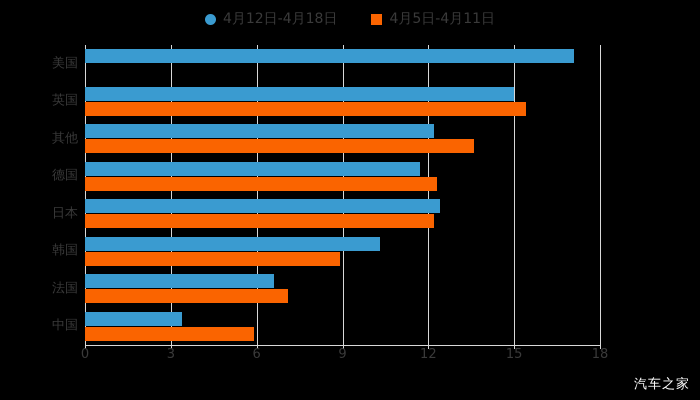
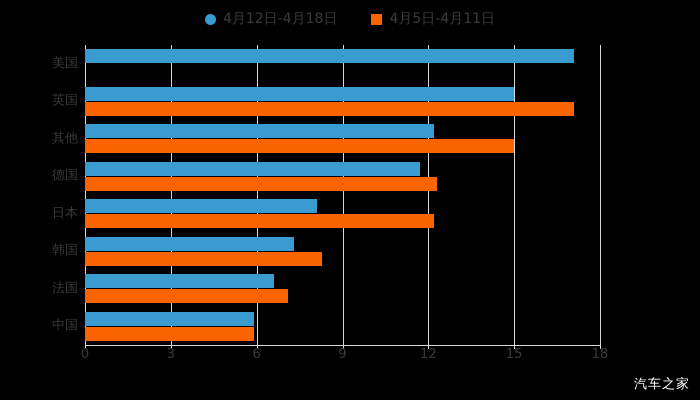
4月5日-4月11日/英国: 15.4 -> 17.1
4月5日-4月11日/其他: 13.6 -> 15.0
4月12日-4月18日/日本: 12.4 -> 8.1
4月12日-4月18日/韩国: 10.3 -> 7.3
4月5日-4月11日/韩国: 8.9 -> 8.3
4月12日-4月18日/中国: 3.4 -> 5.9
